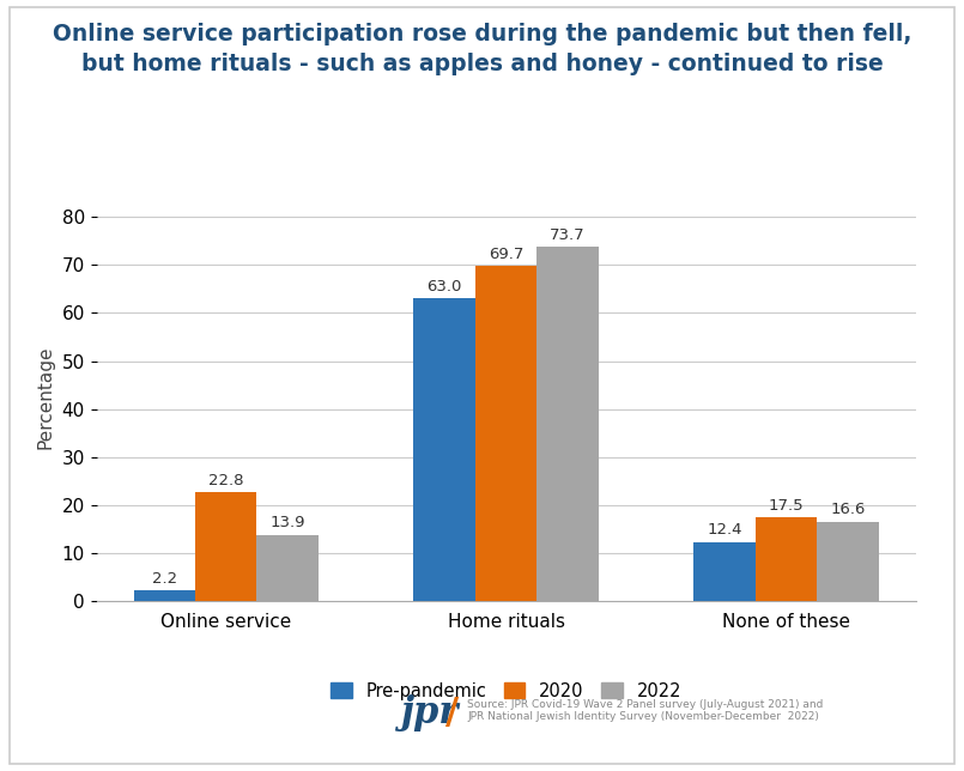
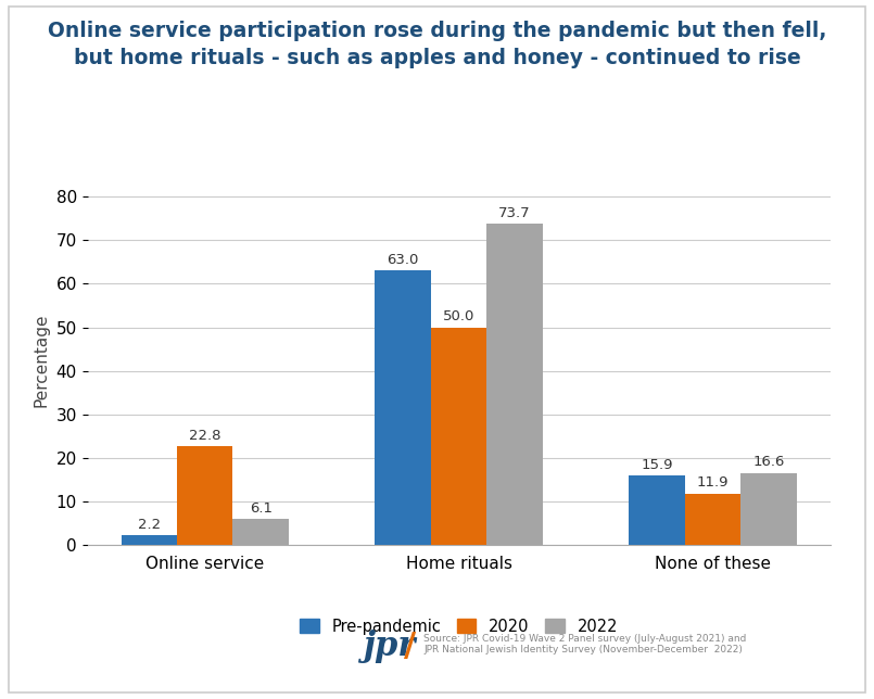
2022/Online service: 13.9 -> 6.1
2020/Home rituals: 69.7 -> 50.0
Pre-pandemic/None of these: 12.4 -> 15.9
2020/None of these: 17.5 -> 11.9
